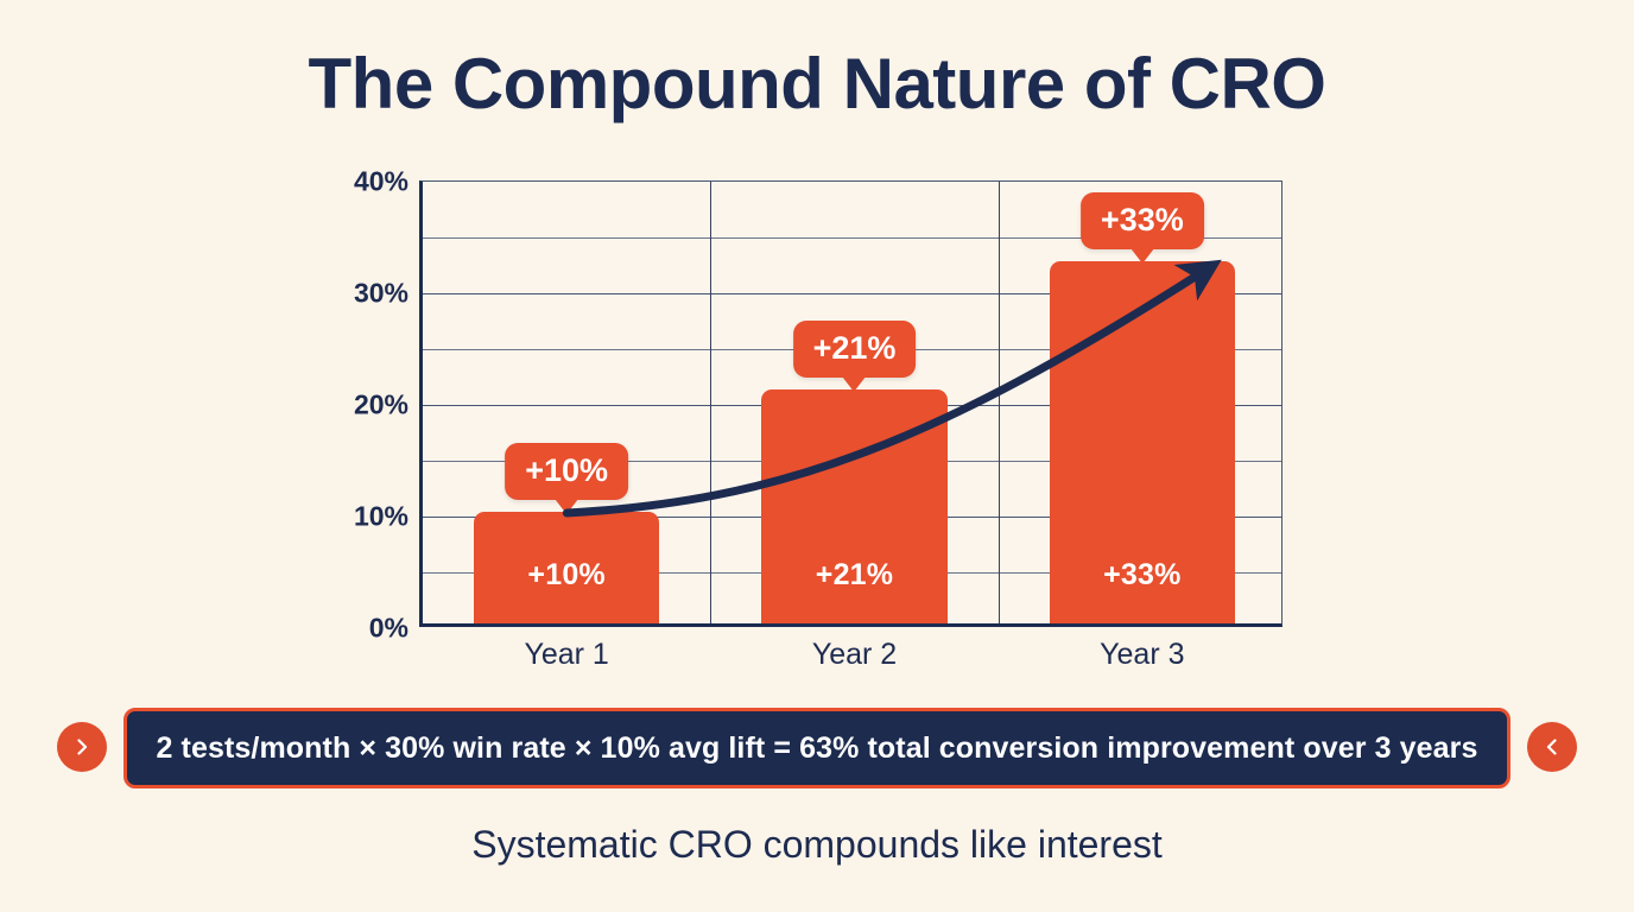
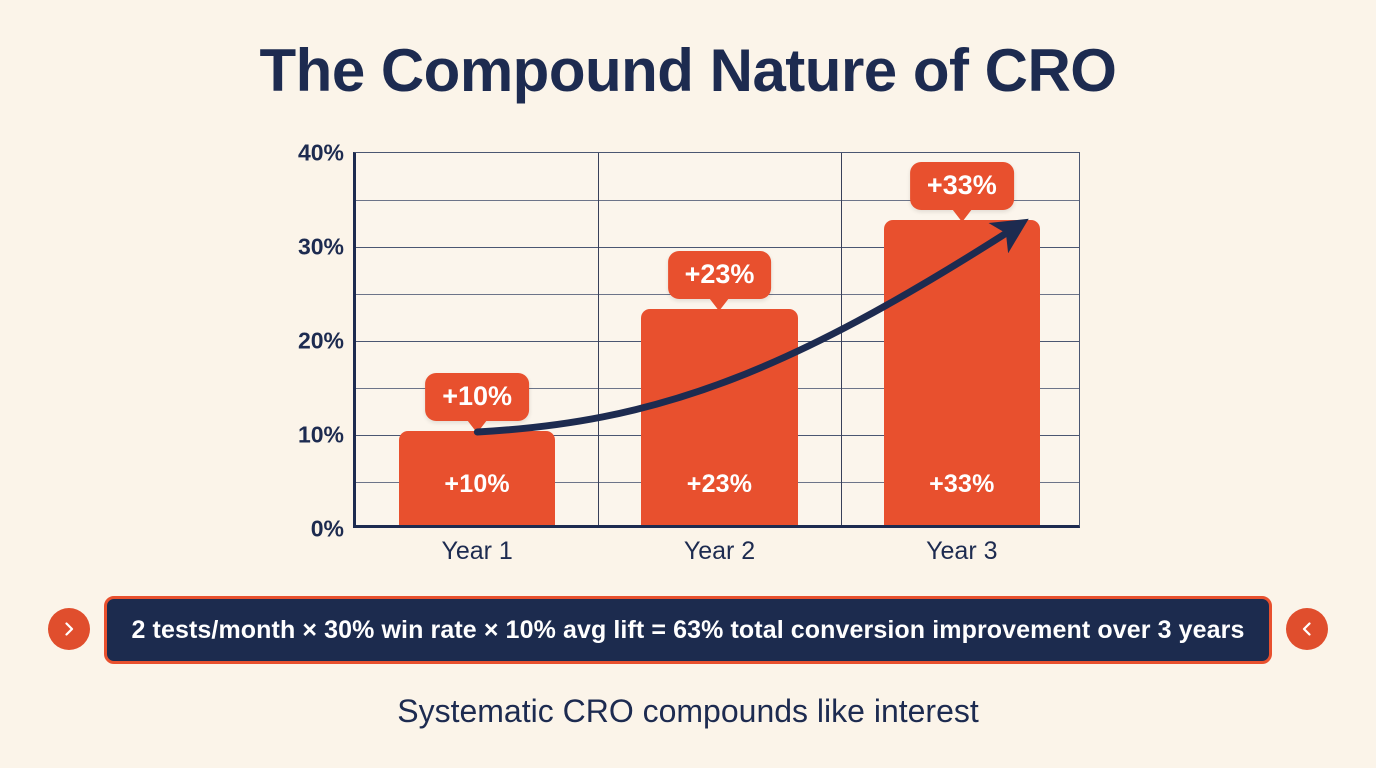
Year 2: +21% -> +23%
